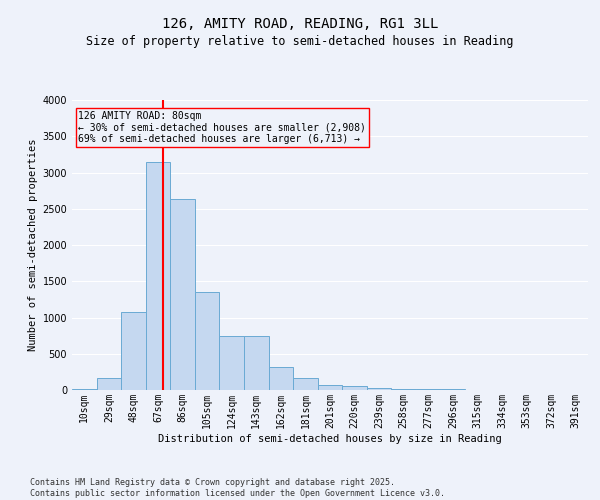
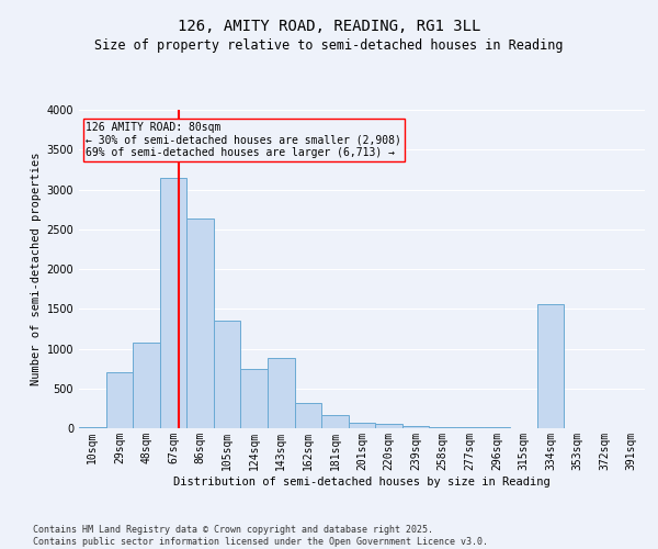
29sqm: 170 -> 700
143sqm: 750 -> 880
334sqm: 0 -> 1560
